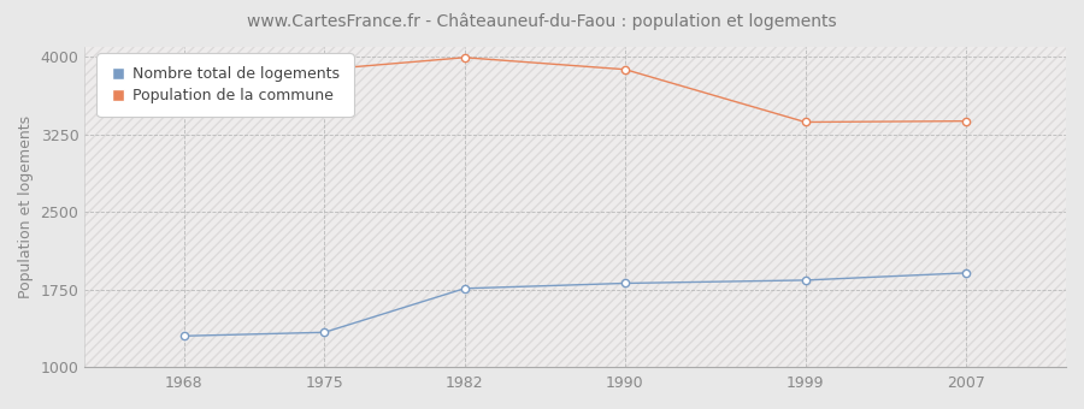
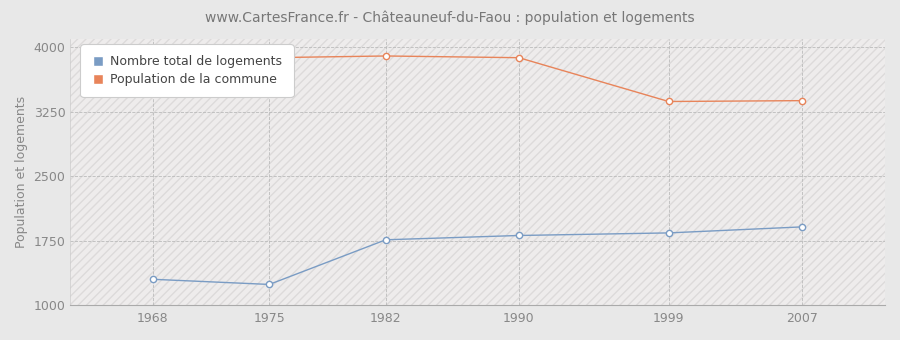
Nombre total de logements/1975: 1340 -> 1240
Population de la commune/1982: 4000 -> 3900
